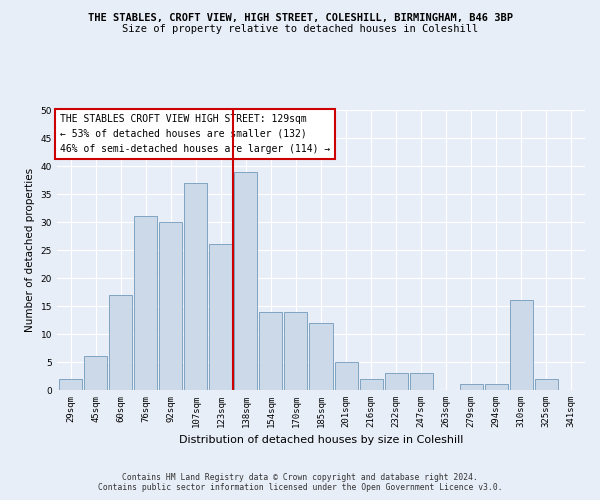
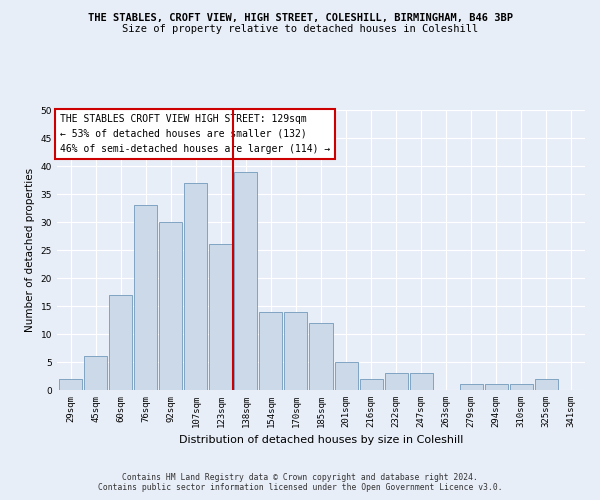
76sqm: 31 -> 33
310sqm: 16 -> 1
